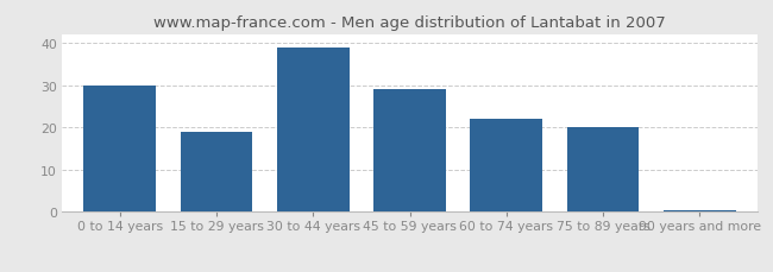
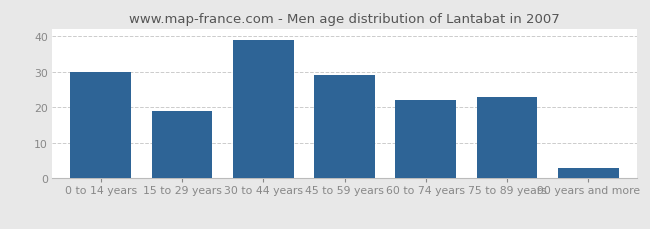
75 to 89 years: 20.0 -> 23.0
90 years and more: 0.5 -> 3.0
